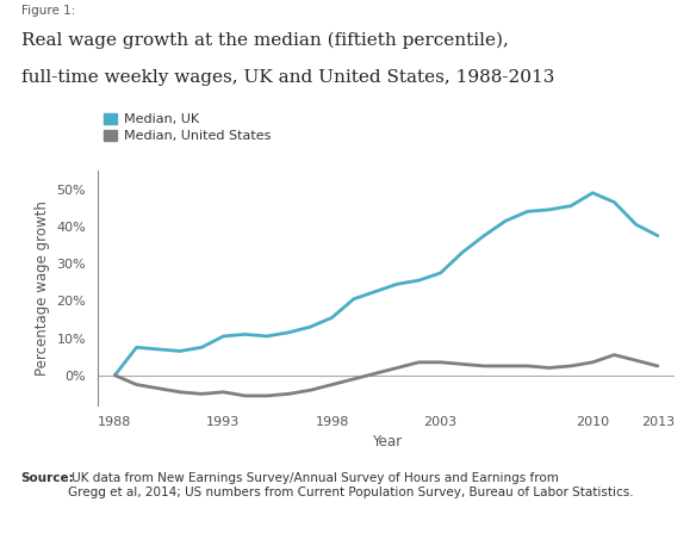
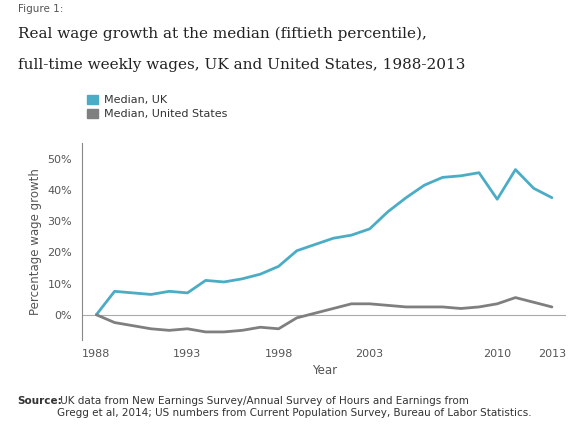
Median, UK/1993: 10.5% -> 7.0%
Median, United States/1998: -2.5% -> -4.5%
Median, UK/2010: 49.0% -> 37.0%
